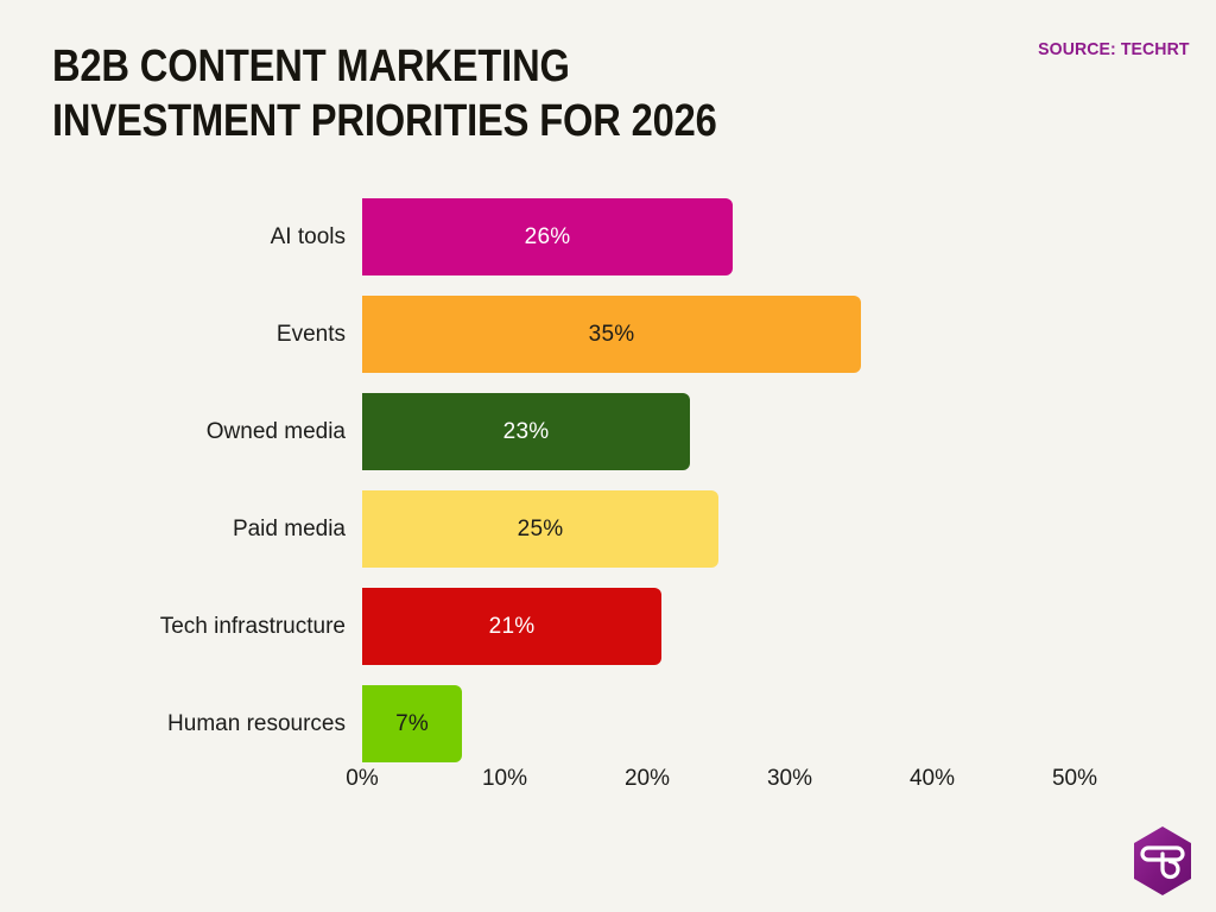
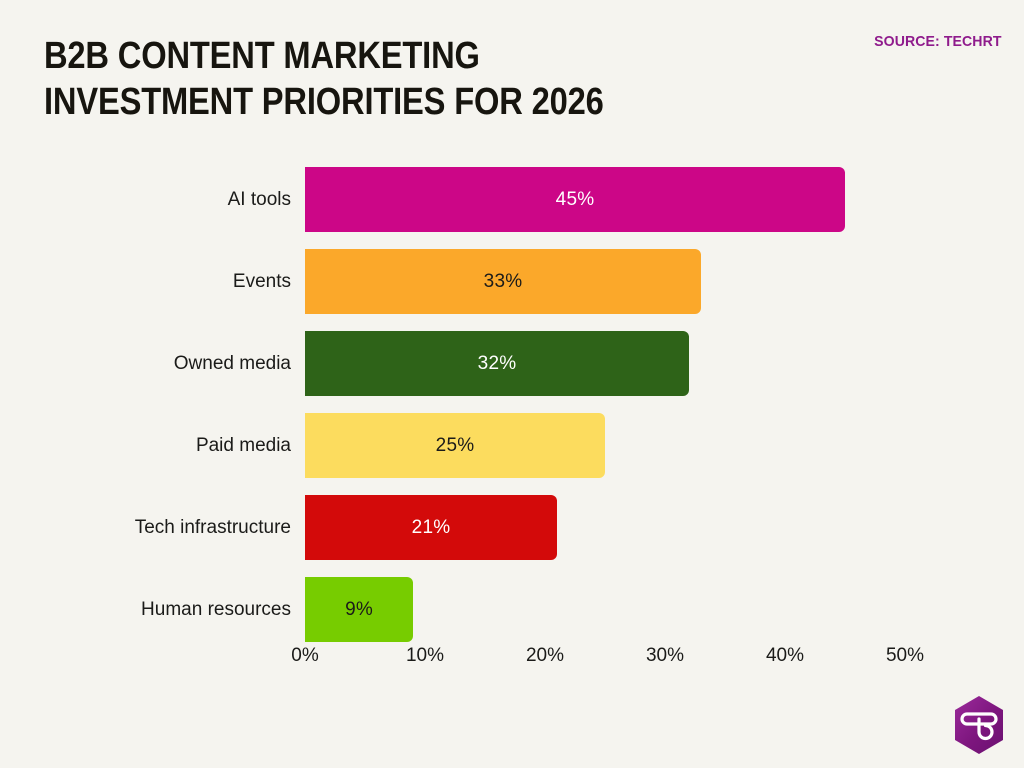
AI tools: 26% -> 45%
Events: 35% -> 33%
Owned media: 23% -> 32%
Human resources: 7% -> 9%
